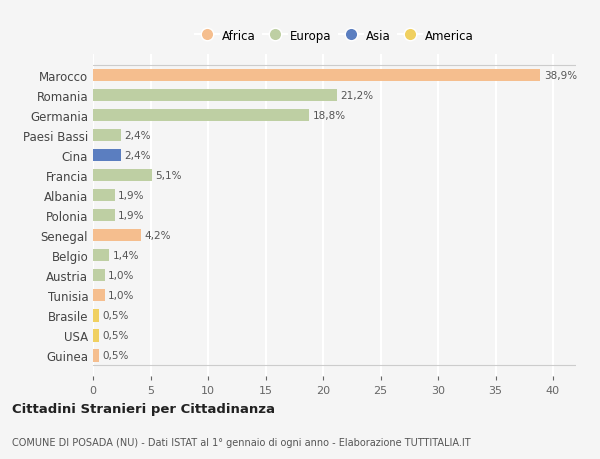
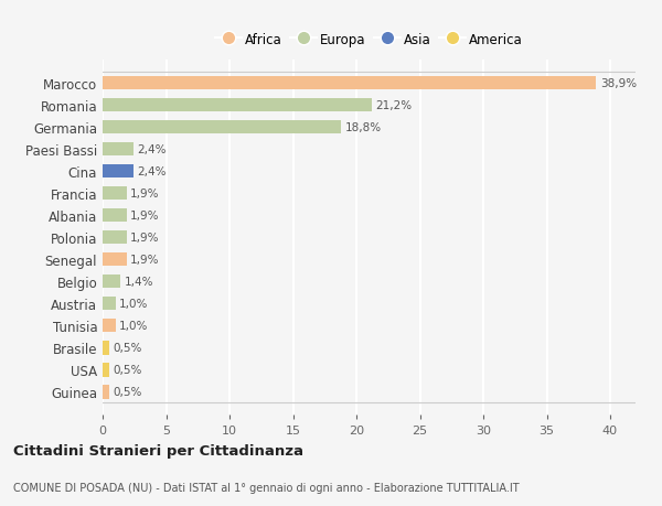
Francia: 5,1% -> 1,9%
Senegal: 4,2% -> 1,9%
